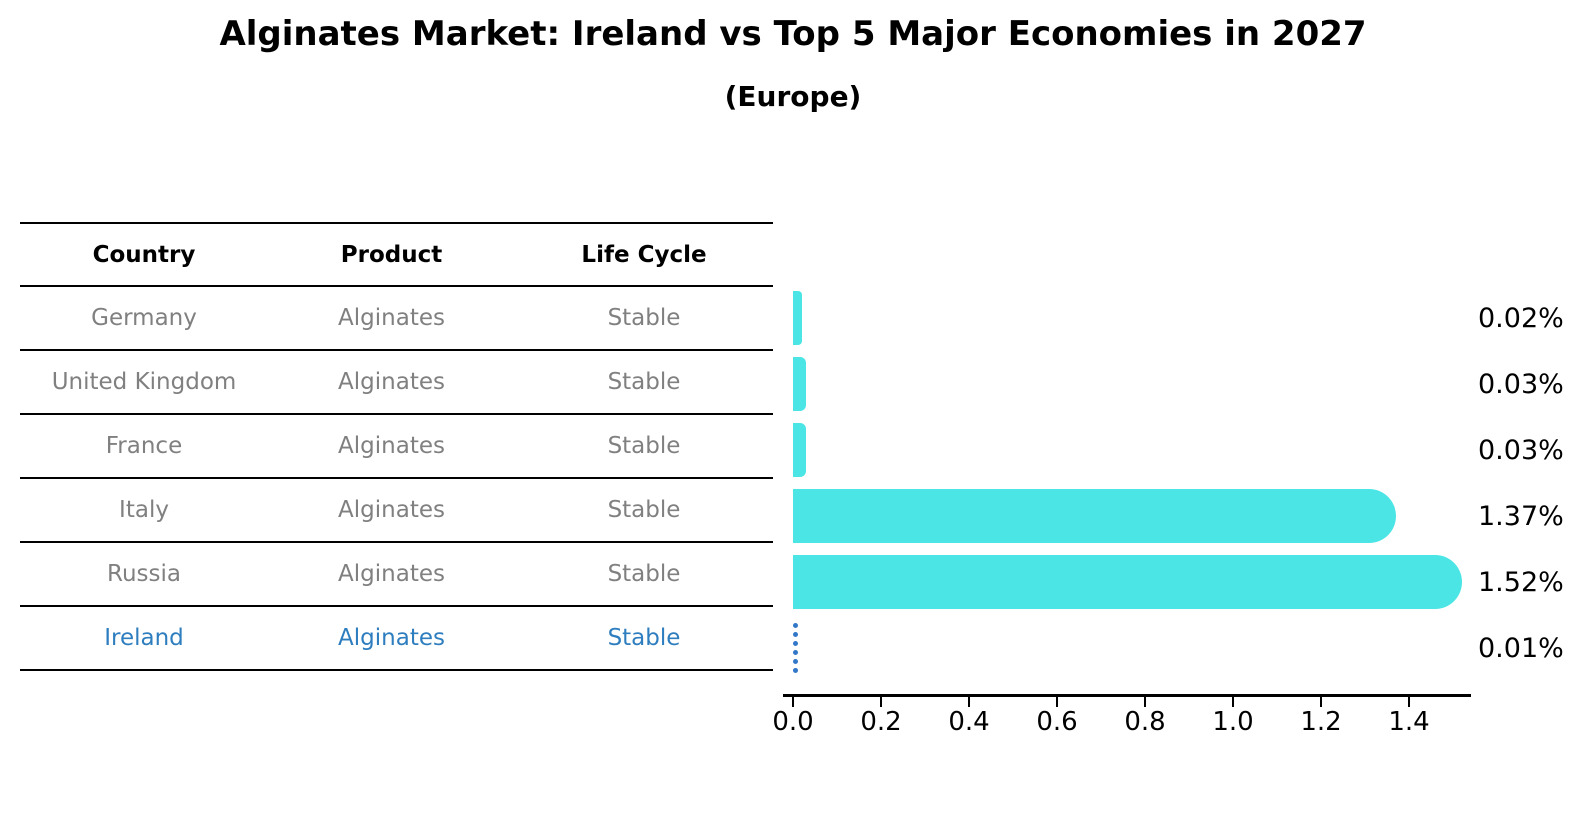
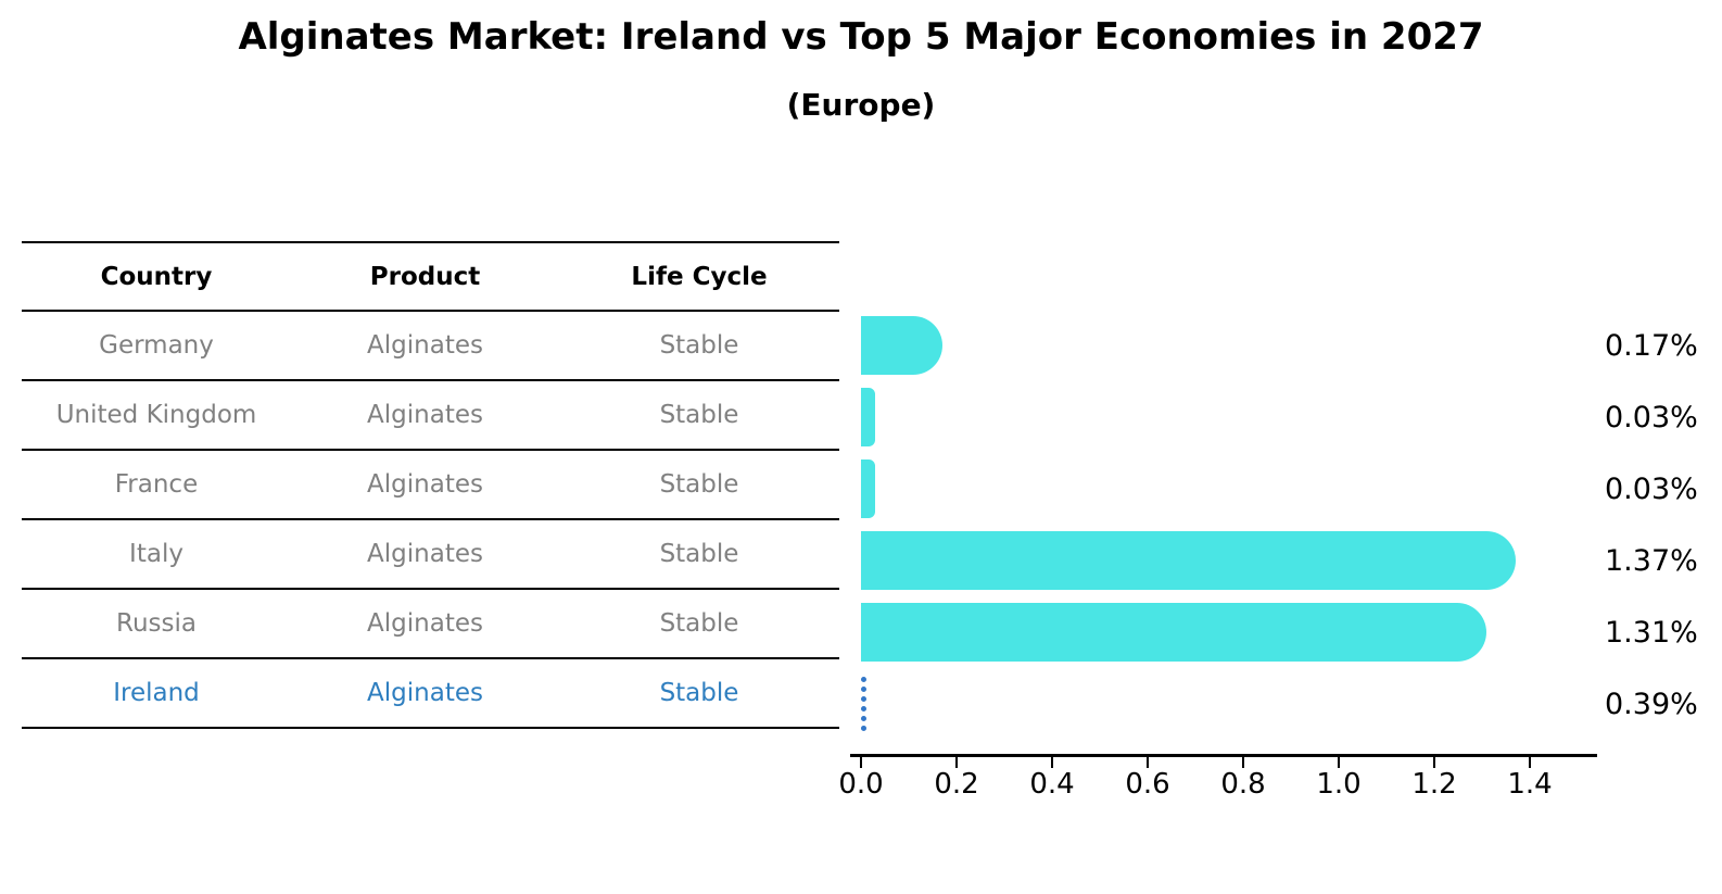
Germany: 0.02% -> 0.17%
Russia: 1.52% -> 1.31%
Ireland: 0.01% -> 0.39%
